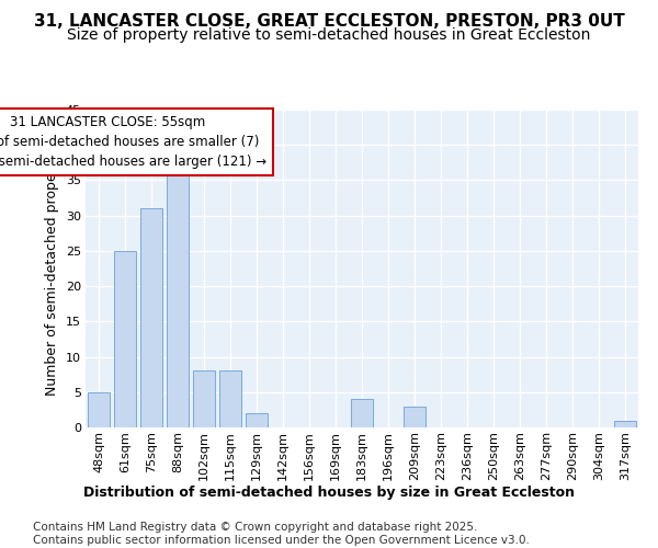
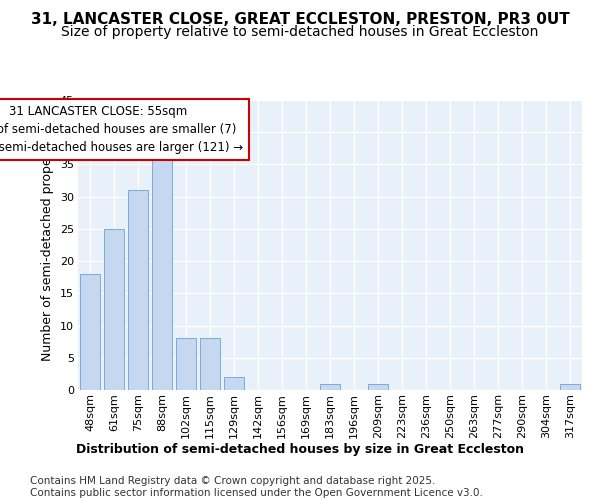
48sqm: 5 -> 18
183sqm: 4 -> 1
209sqm: 3 -> 1
